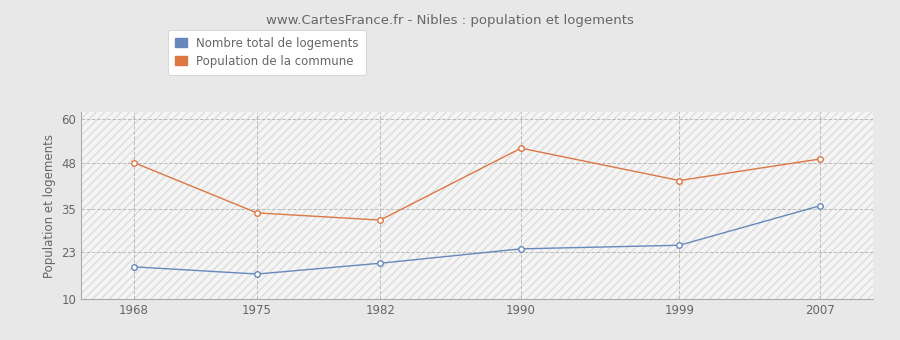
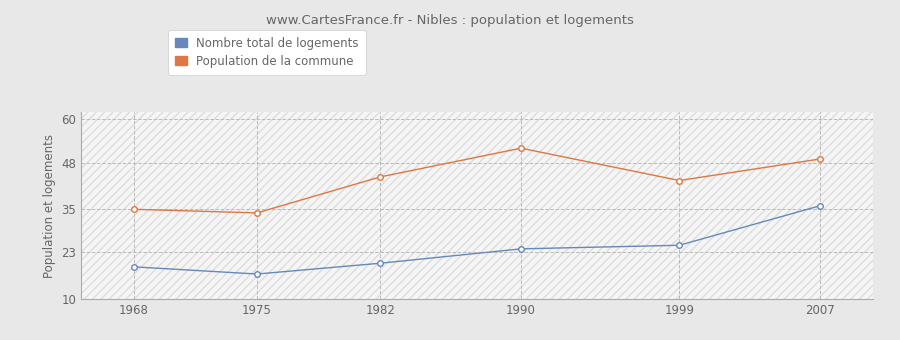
Population de la commune/1968: 48 -> 35
Population de la commune/1982: 32 -> 44
